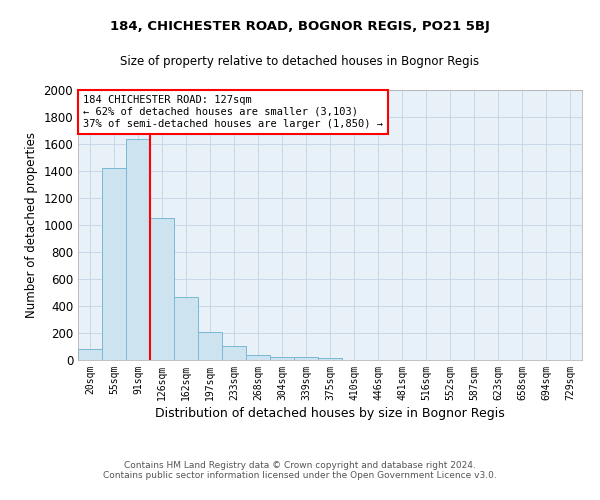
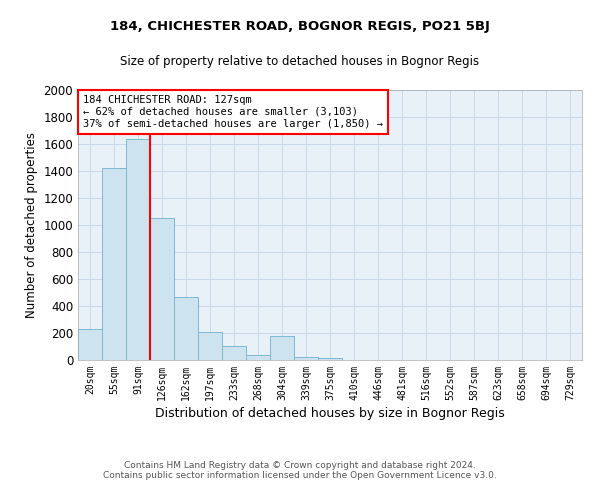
20sqm: 80 -> 230
304sqm: 20 -> 180
